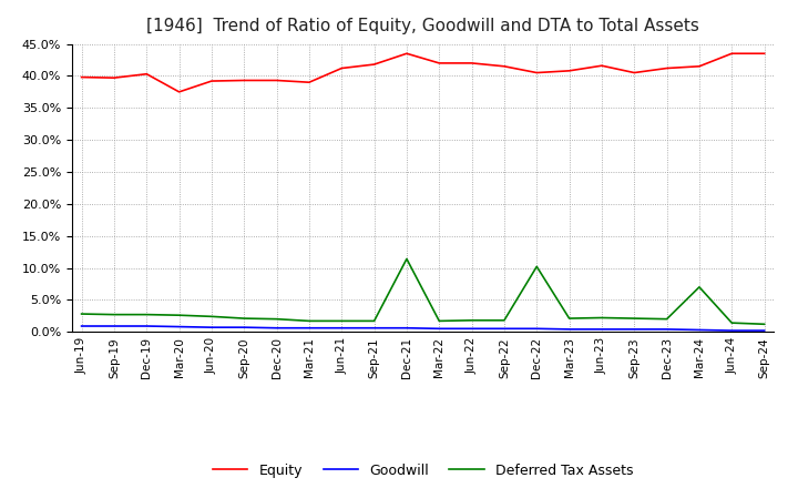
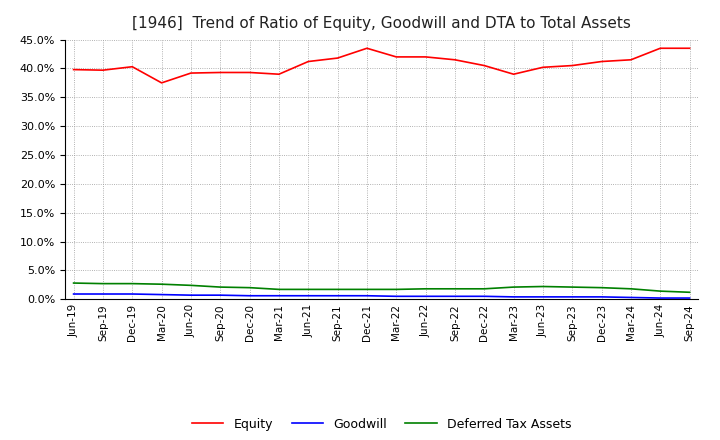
Deferred Tax Assets/Dec-21: 11.4% -> 1.7%
Deferred Tax Assets/Dec-22: 10.2% -> 1.8%
Equity/Mar-23: 40.8% -> 39.0%
Equity/Jun-23: 41.6% -> 40.2%
Deferred Tax Assets/Mar-24: 7.0% -> 1.8%
